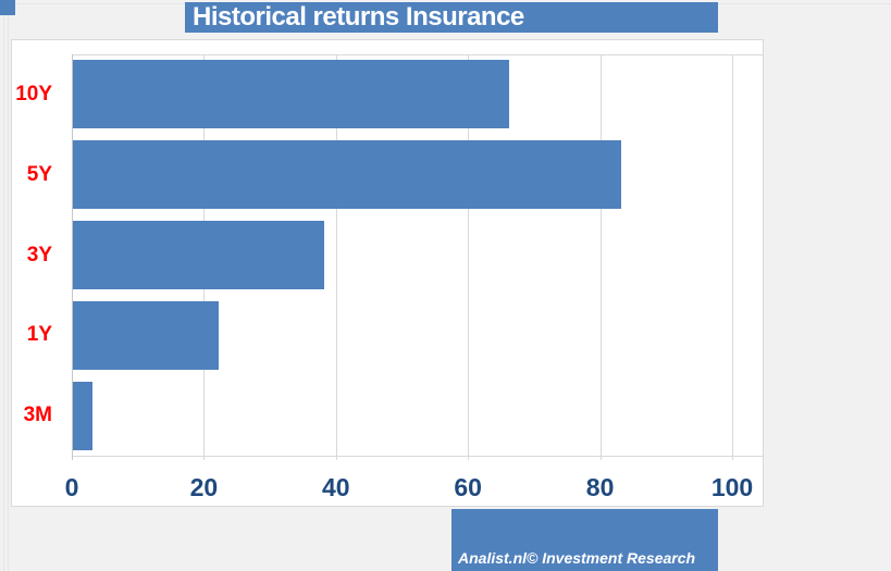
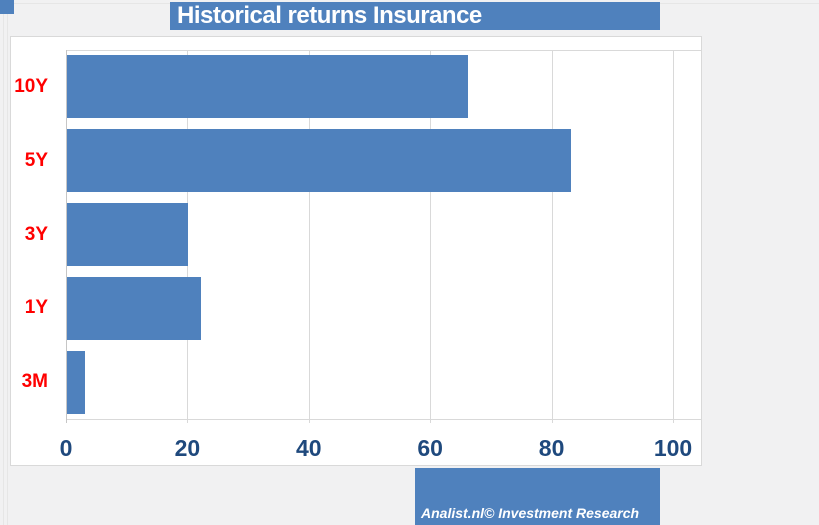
3Y: 38 -> 20
